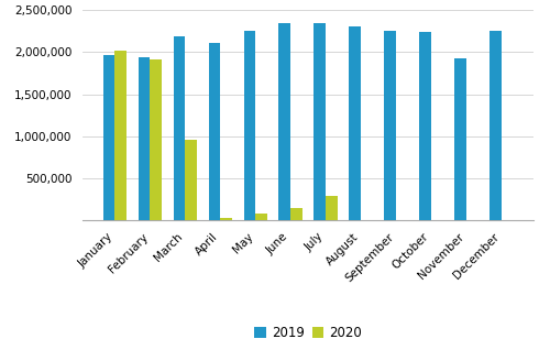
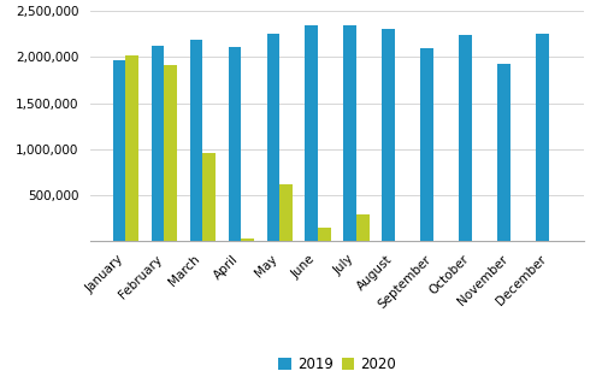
2019/February: 1,940,000 -> 2,120,000
2020/May: 80,000 -> 620,000
2019/September: 2,260,000 -> 2,100,000
